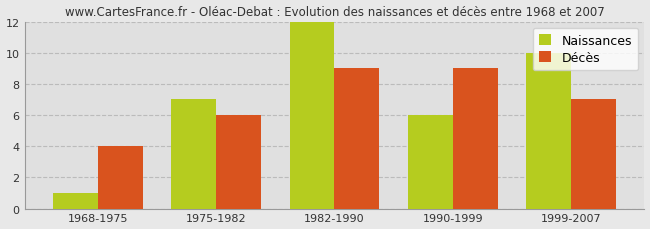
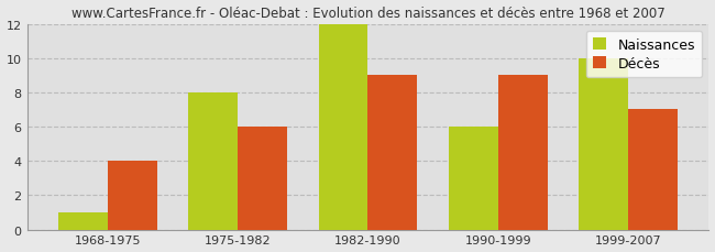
Naissances/1975-1982: 7 -> 8
